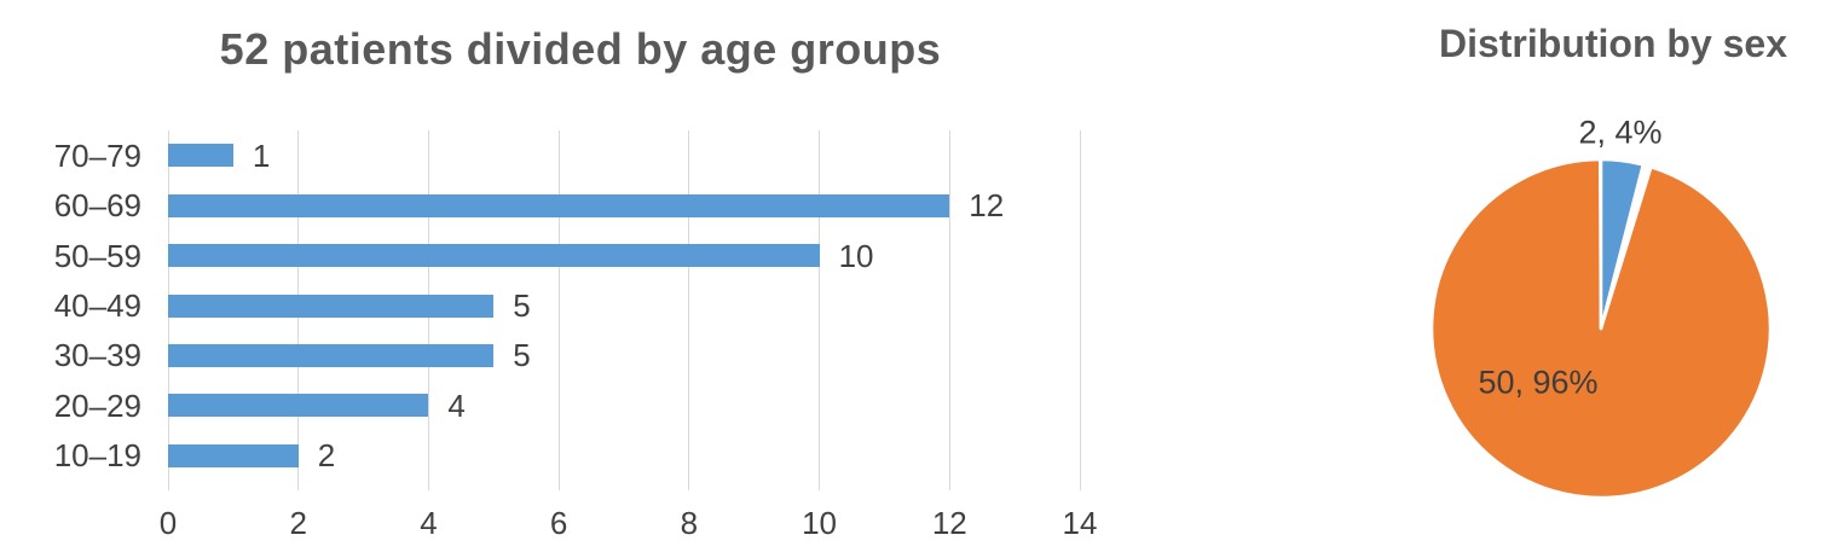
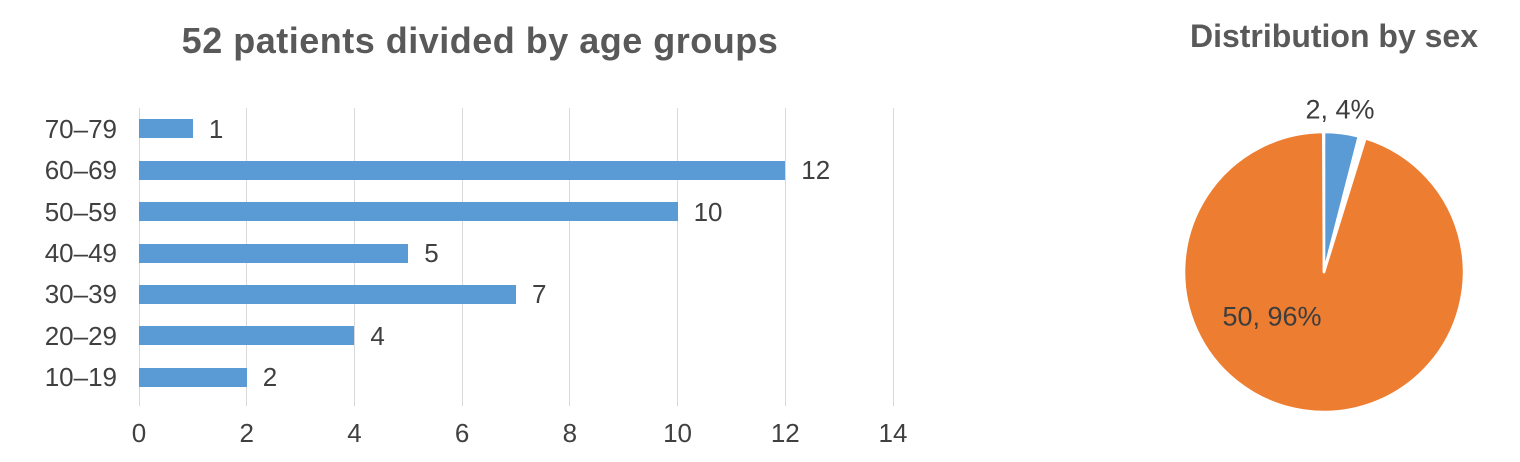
52 patients divided by age groups/30–39: 5 -> 7
